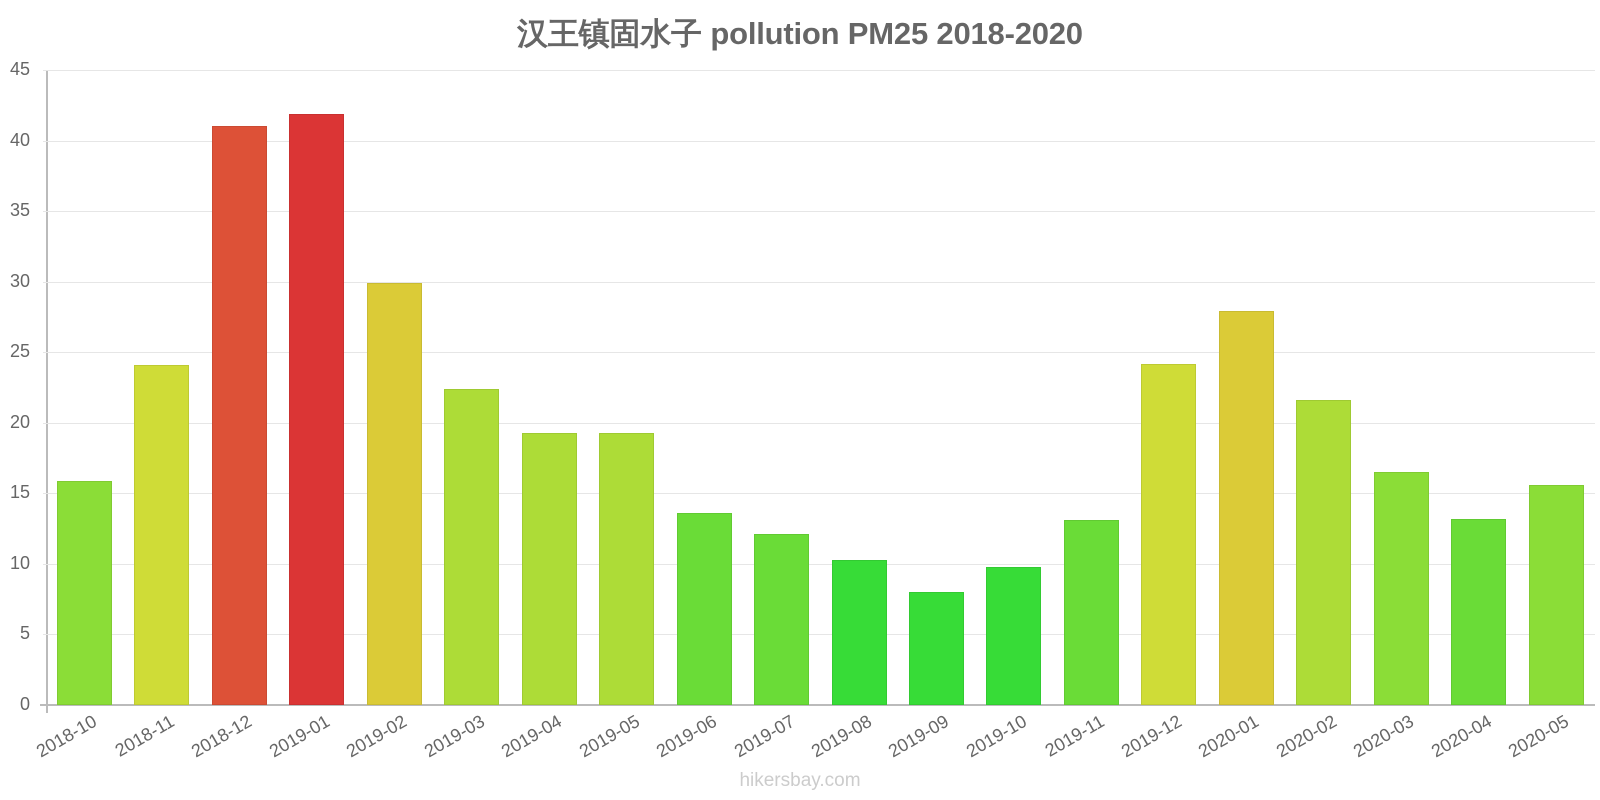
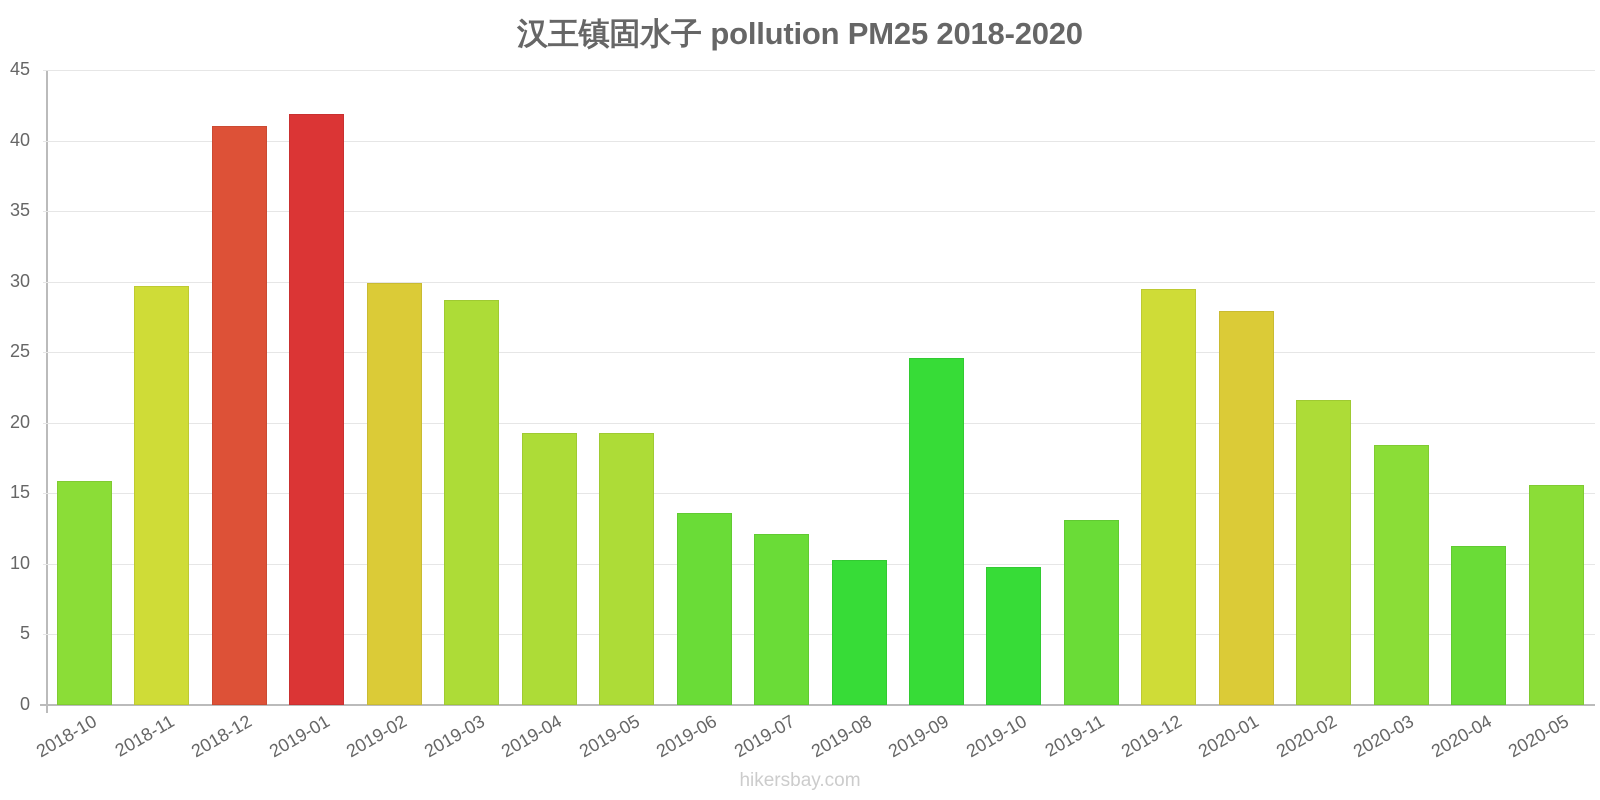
2018-11: 24.1 -> 29.7
2019-03: 22.4 -> 28.7
2019-09: 8.0 -> 24.6
2019-12: 24.2 -> 29.5
2020-03: 16.5 -> 18.4
2020-04: 13.2 -> 11.3
